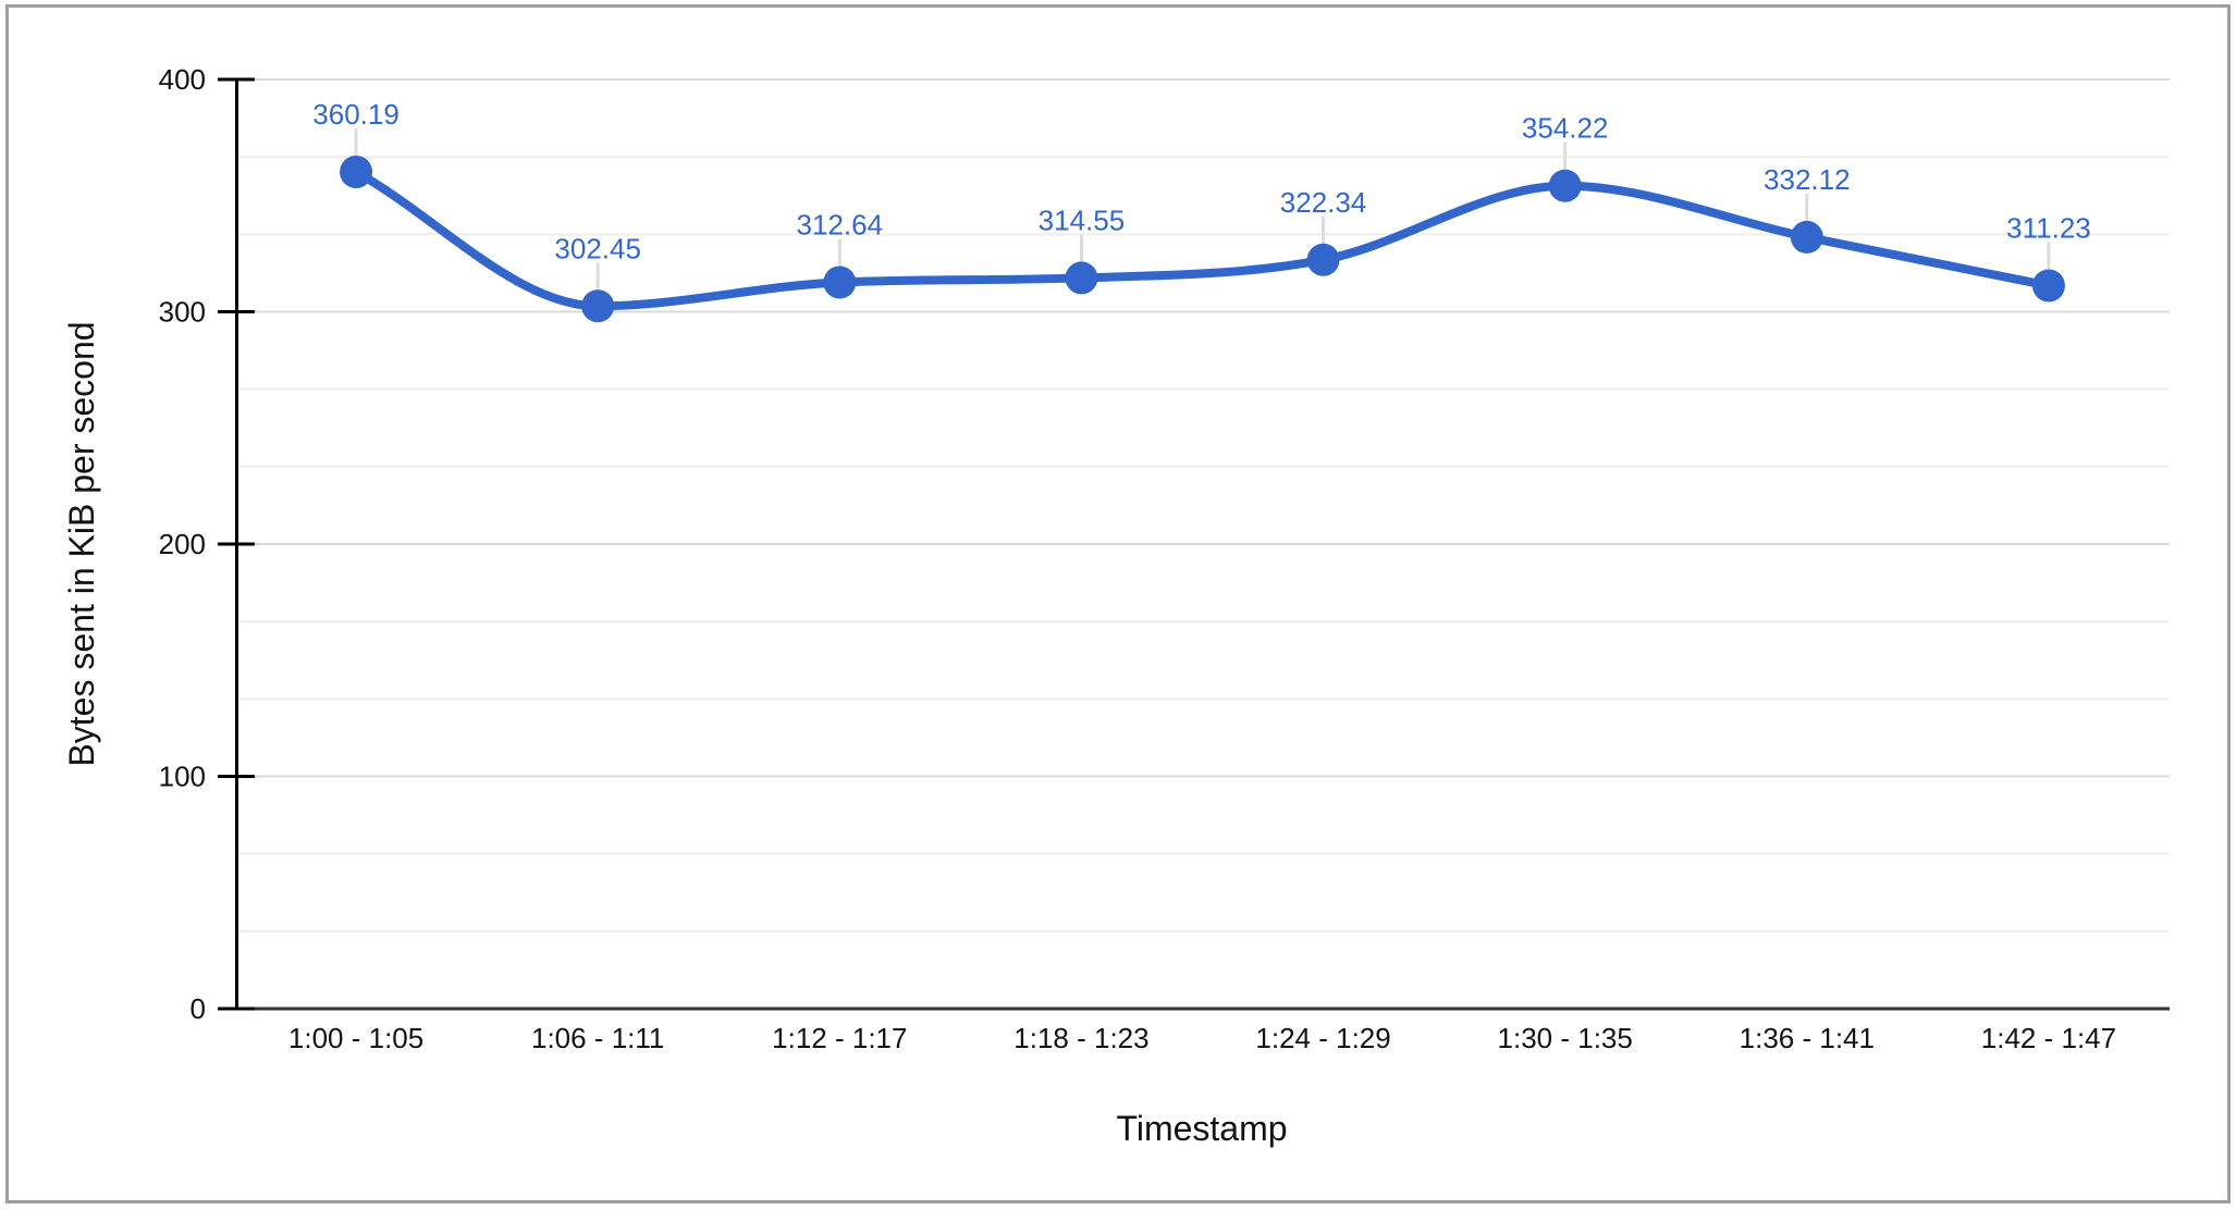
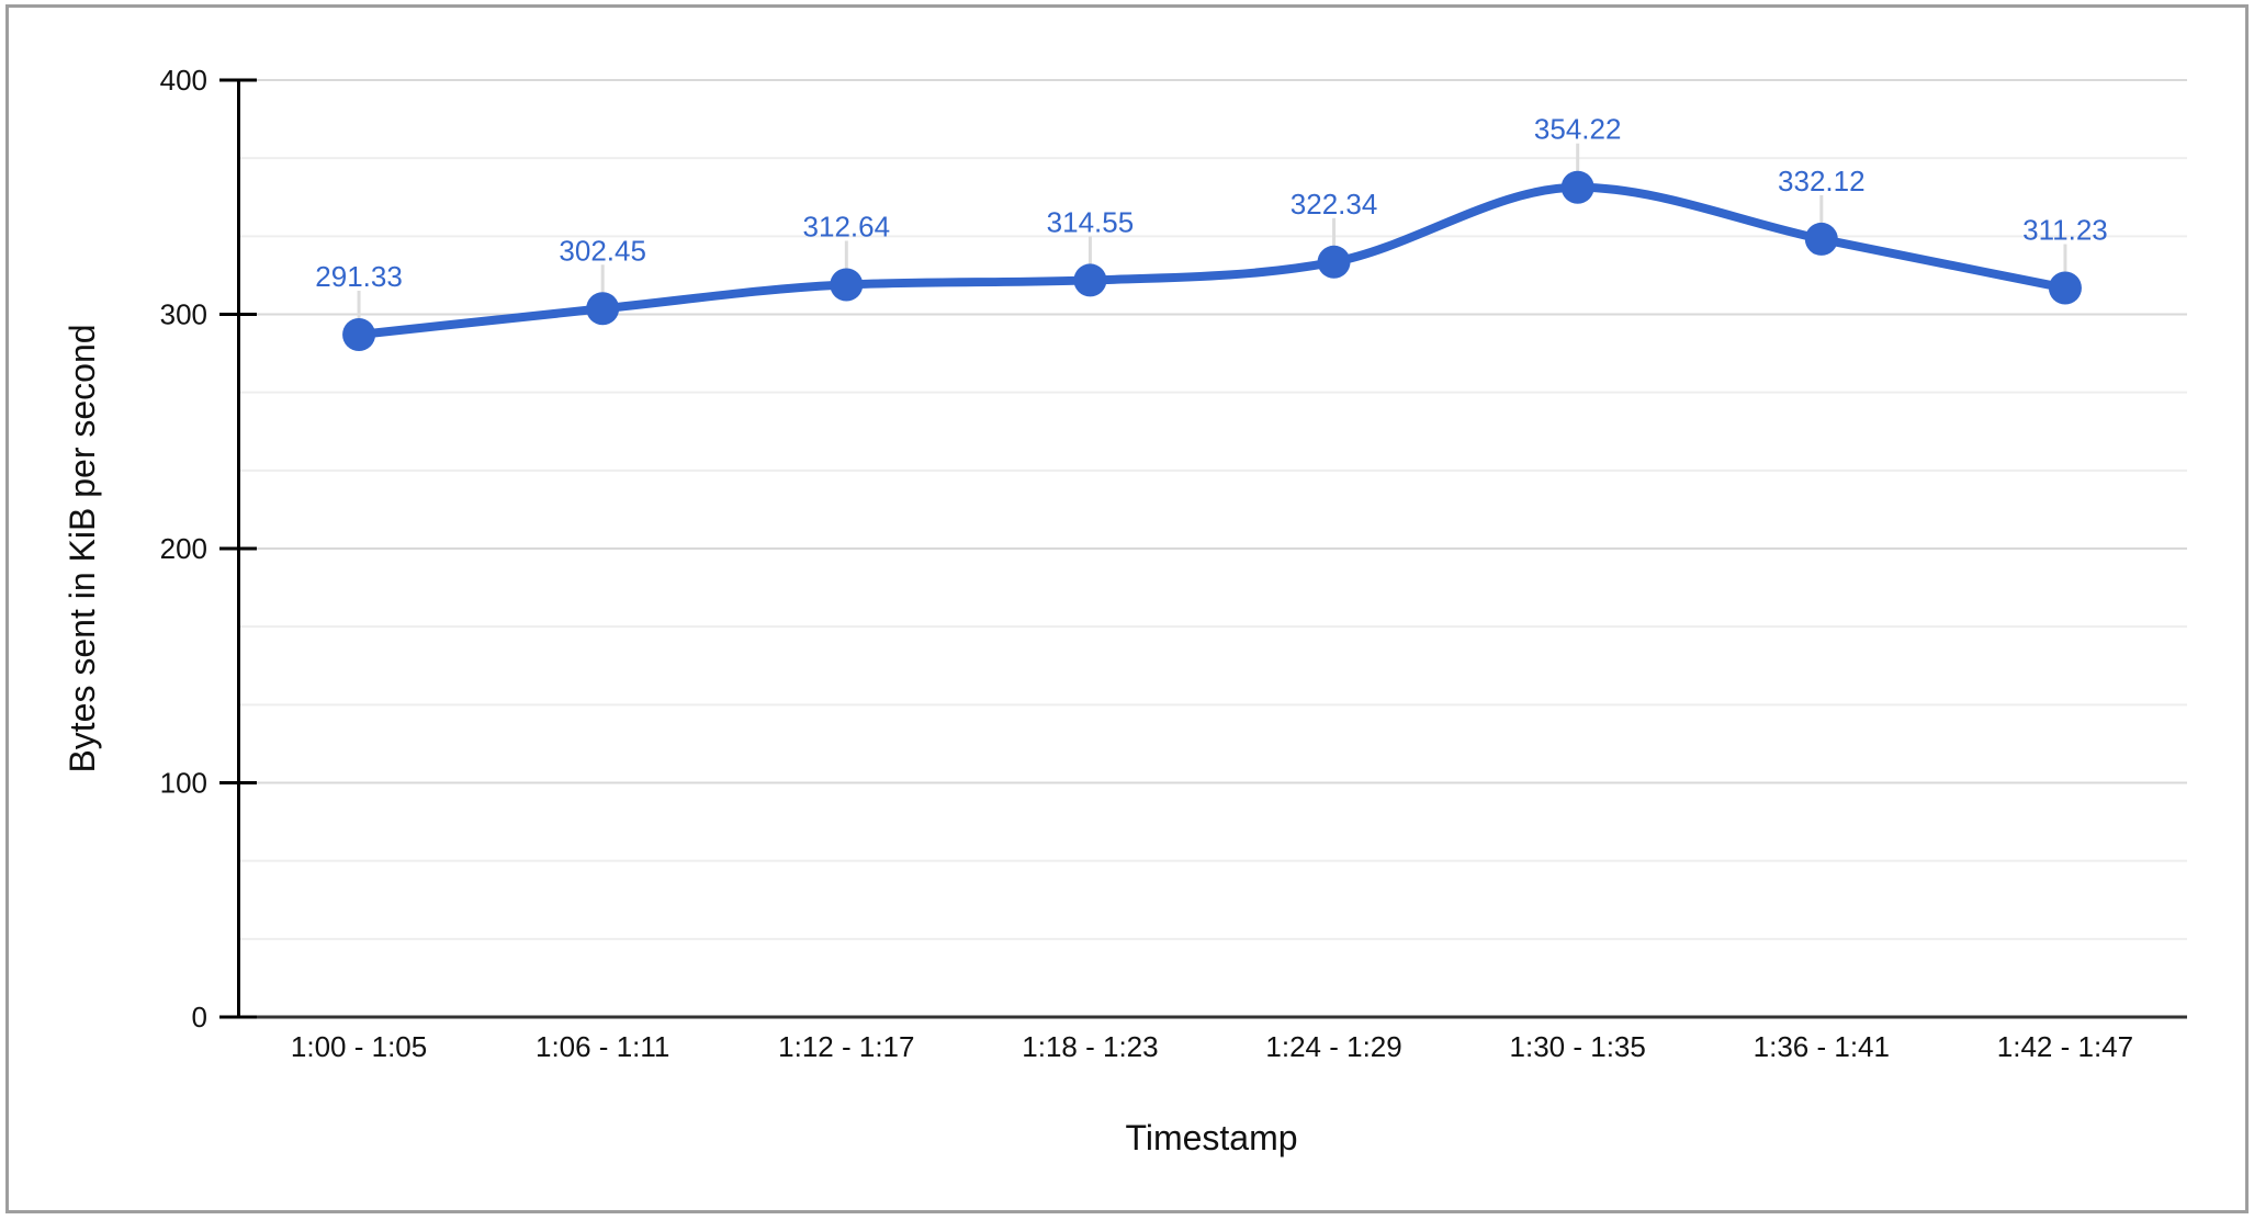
1:00 - 1:05: 360.19 -> 291.33
